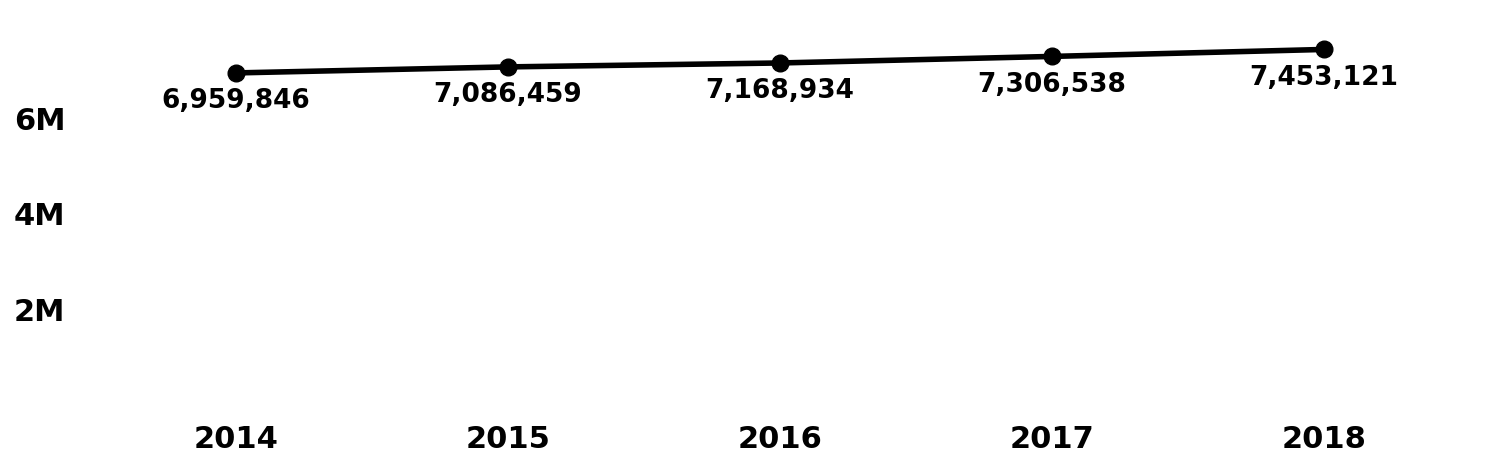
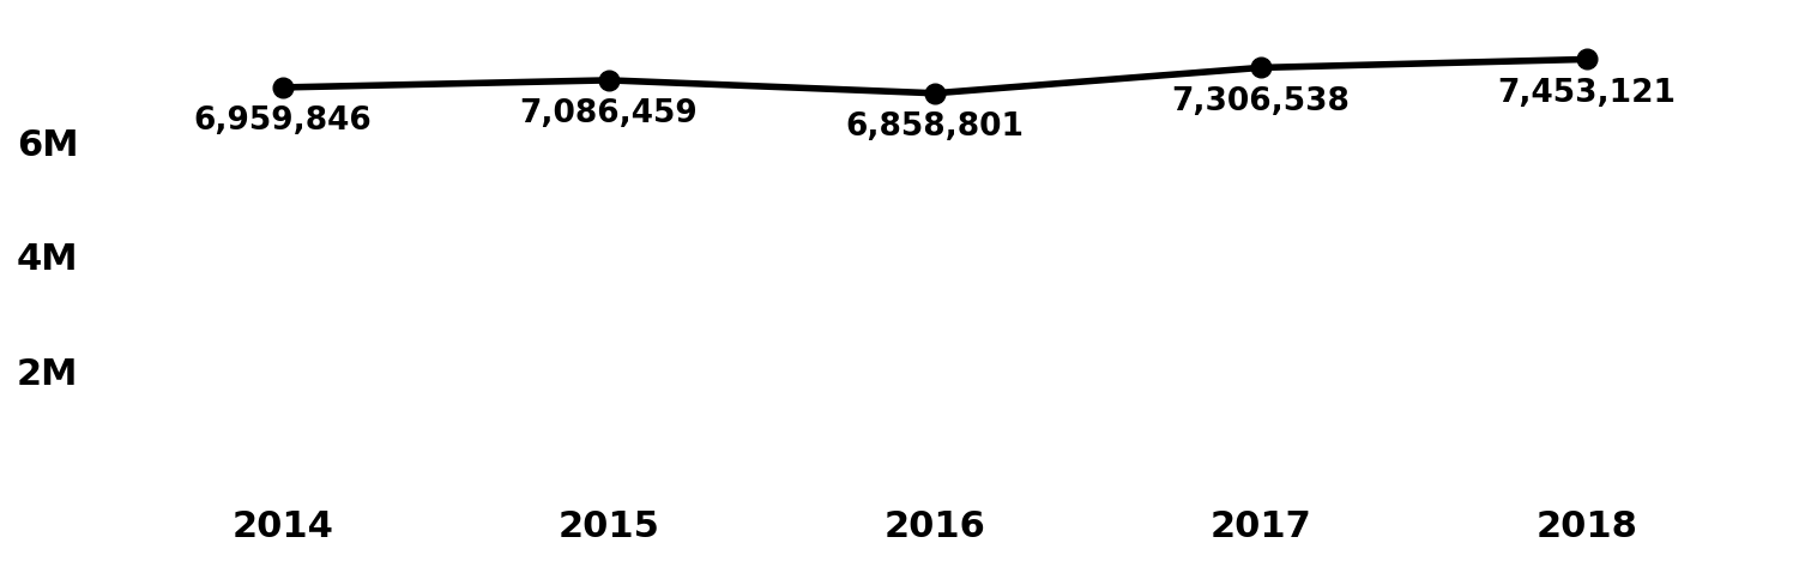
2016: 7,168,934 -> 6,858,801
